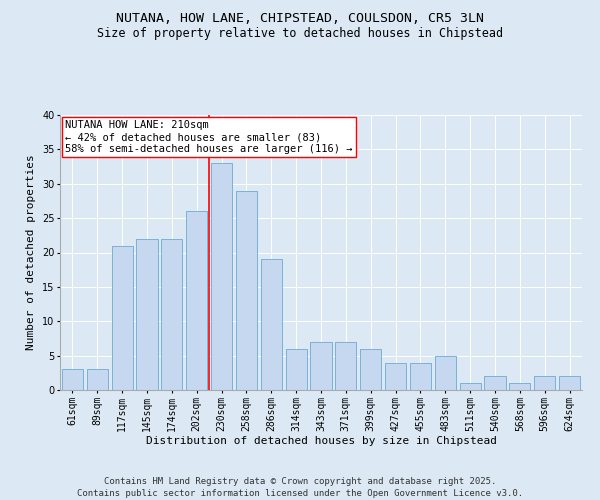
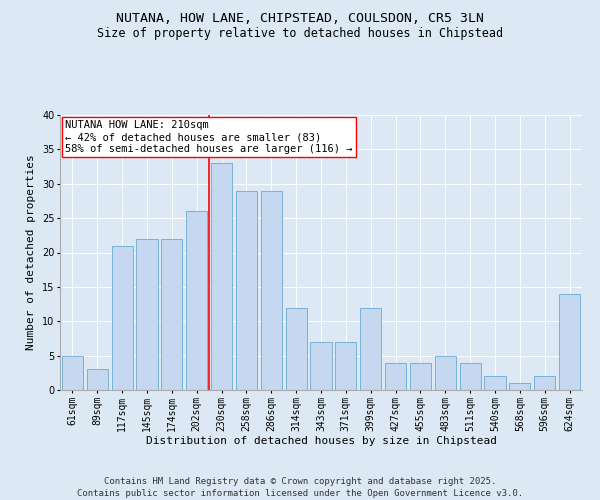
61sqm: 3 -> 5
286sqm: 19 -> 29
314sqm: 6 -> 12
399sqm: 6 -> 12
511sqm: 1 -> 4
624sqm: 2 -> 14
